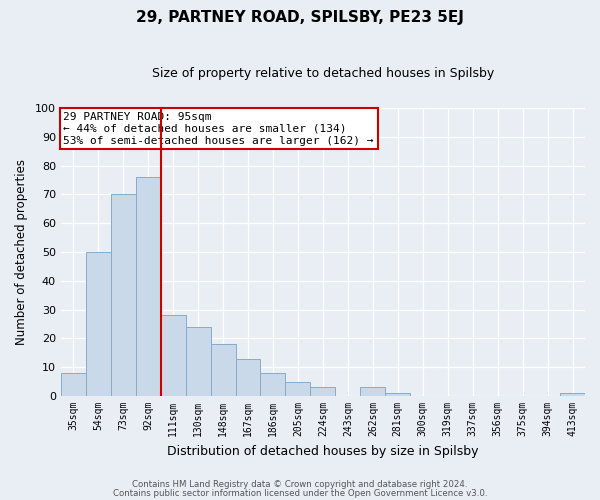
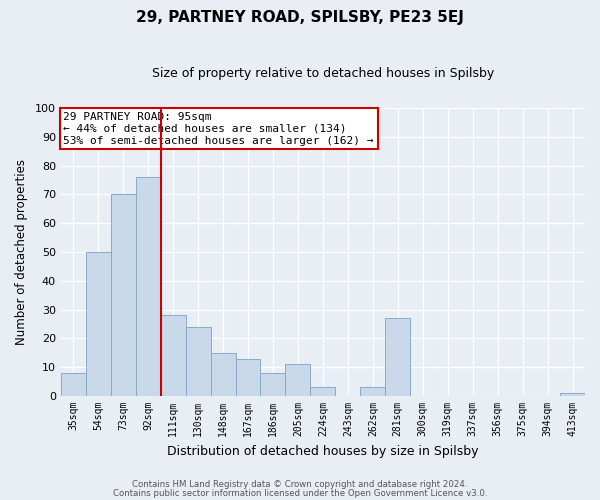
148sqm: 18 -> 15
205sqm: 5 -> 11
281sqm: 1 -> 27
